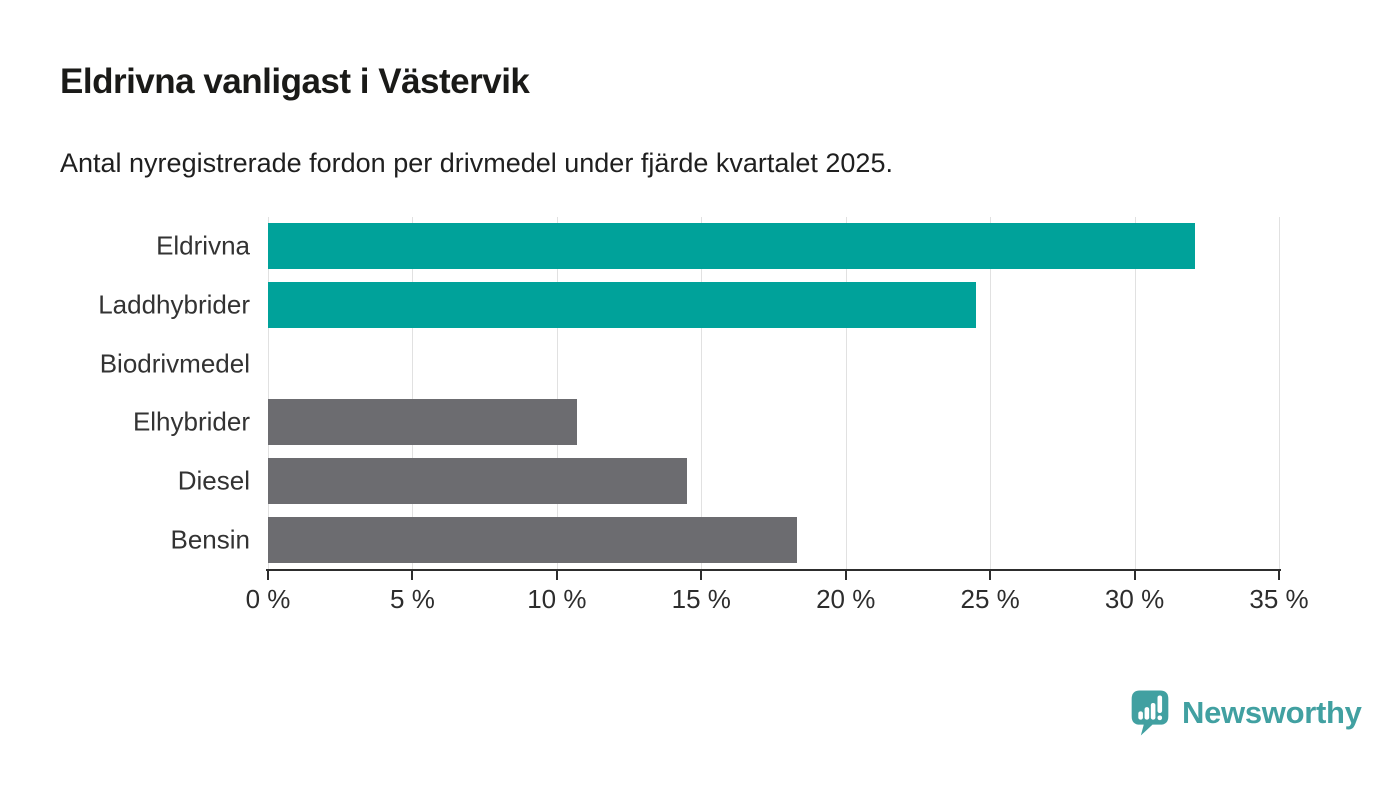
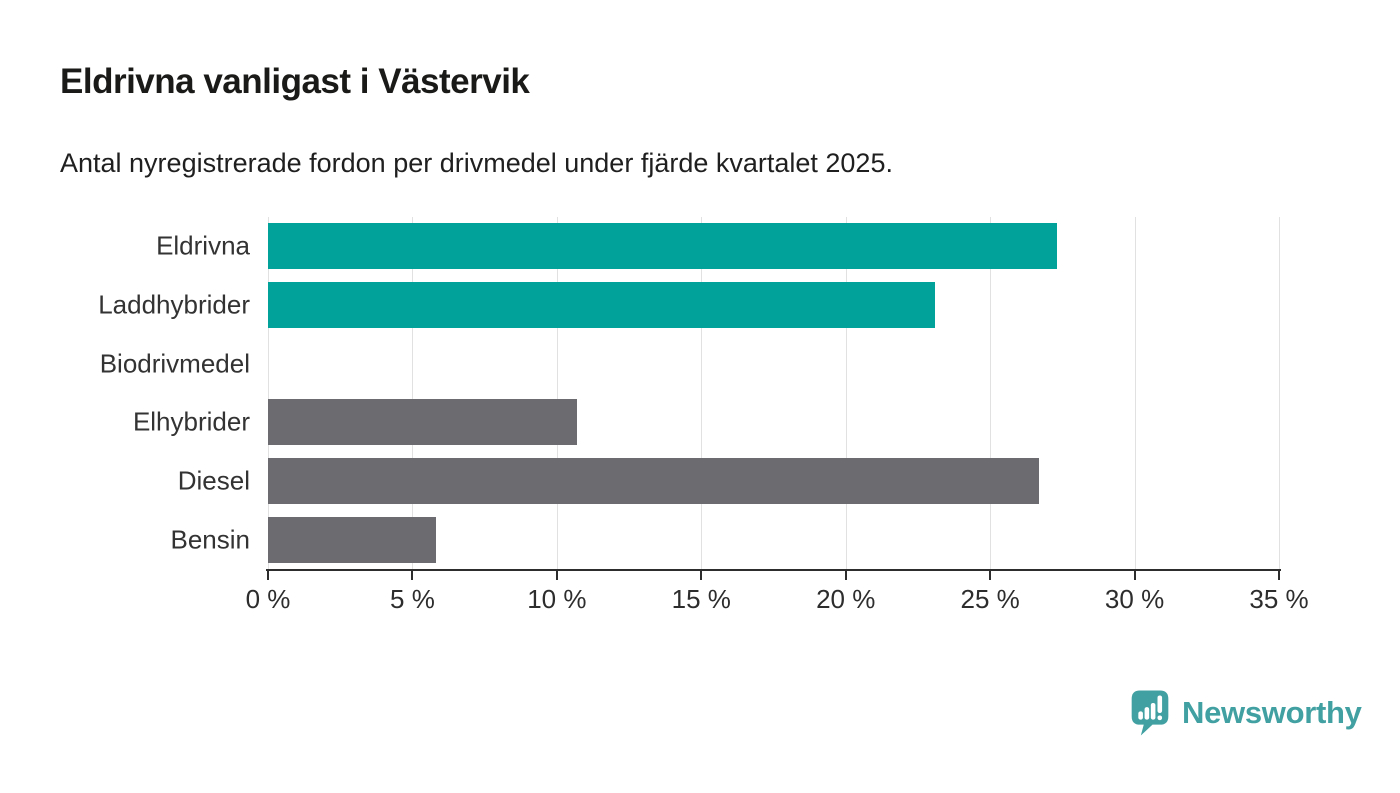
Eldrivna: 32.1% -> 27.3%
Laddhybrider: 24.5% -> 23.1%
Diesel: 14.5% -> 26.7%
Bensin: 18.3% -> 5.8%
